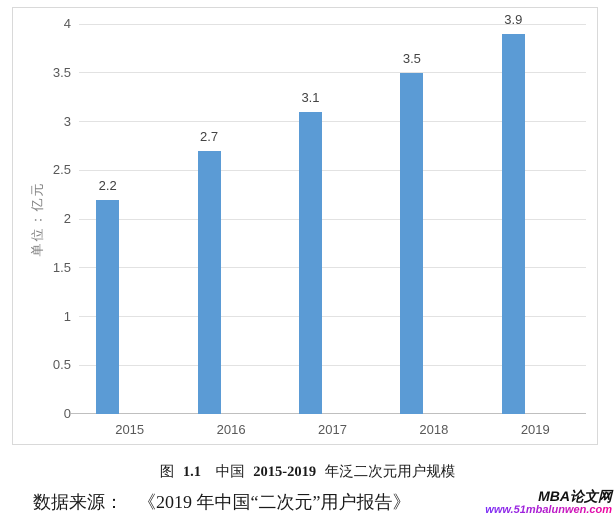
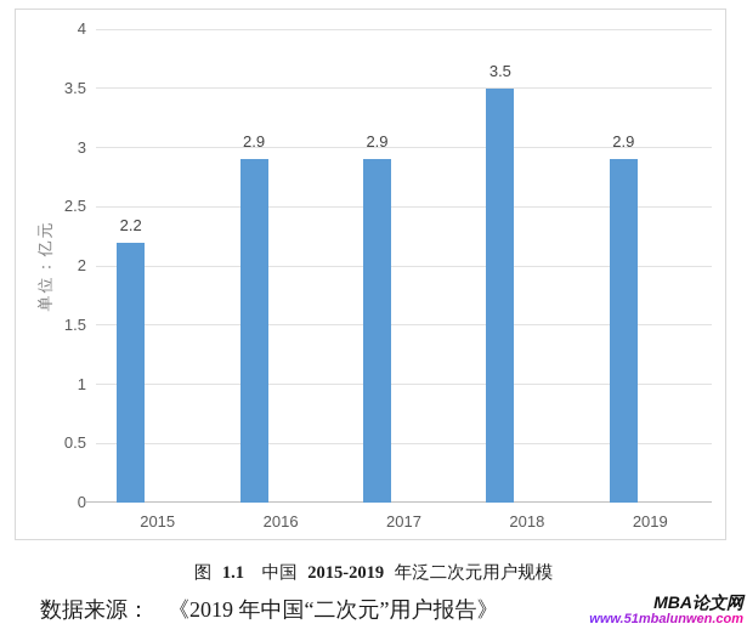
2016: 2.7 -> 2.9
2017: 3.1 -> 2.9
2019: 3.9 -> 2.9
